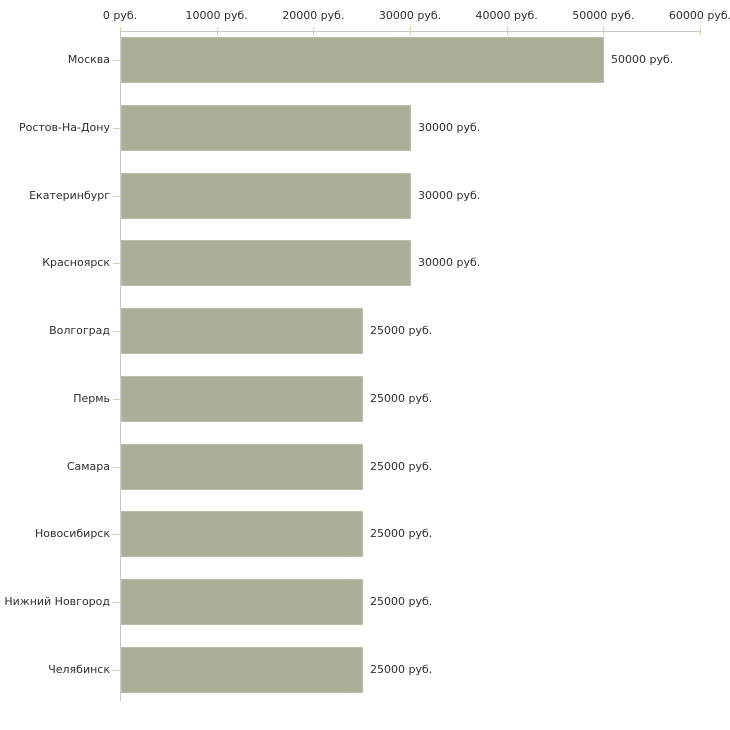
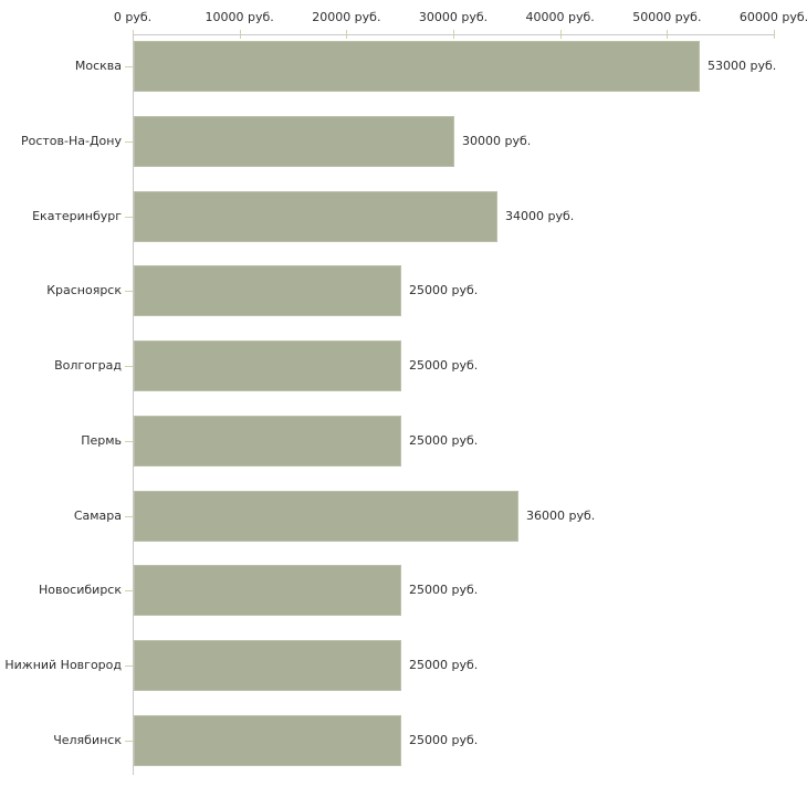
Москва: 50000 -> 53000
Екатеринбург: 30000 -> 34000
Красноярск: 30000 -> 25000
Самара: 25000 -> 36000
